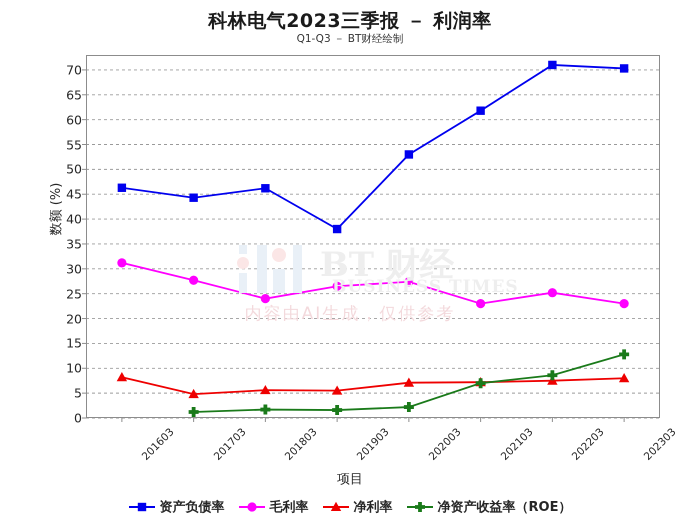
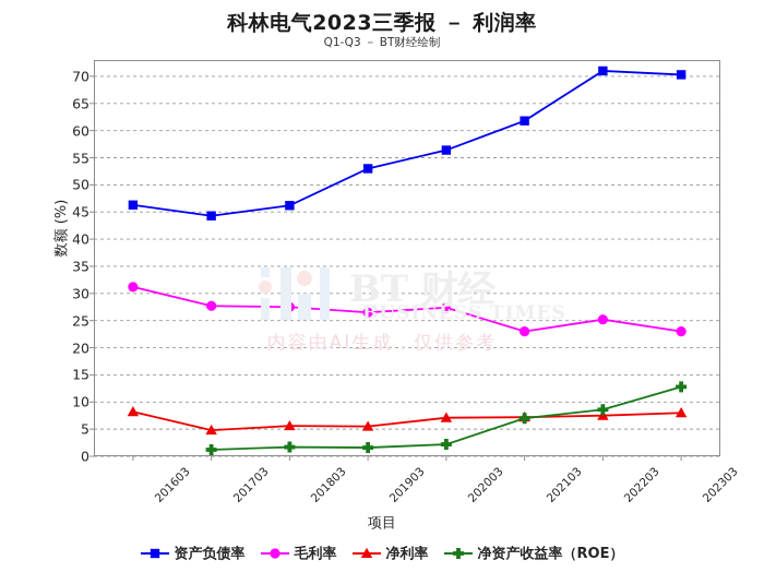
毛利率/201803: 24 -> 28
资产负债率/201903: 38 -> 53
资产负债率/202003: 53 -> 56
